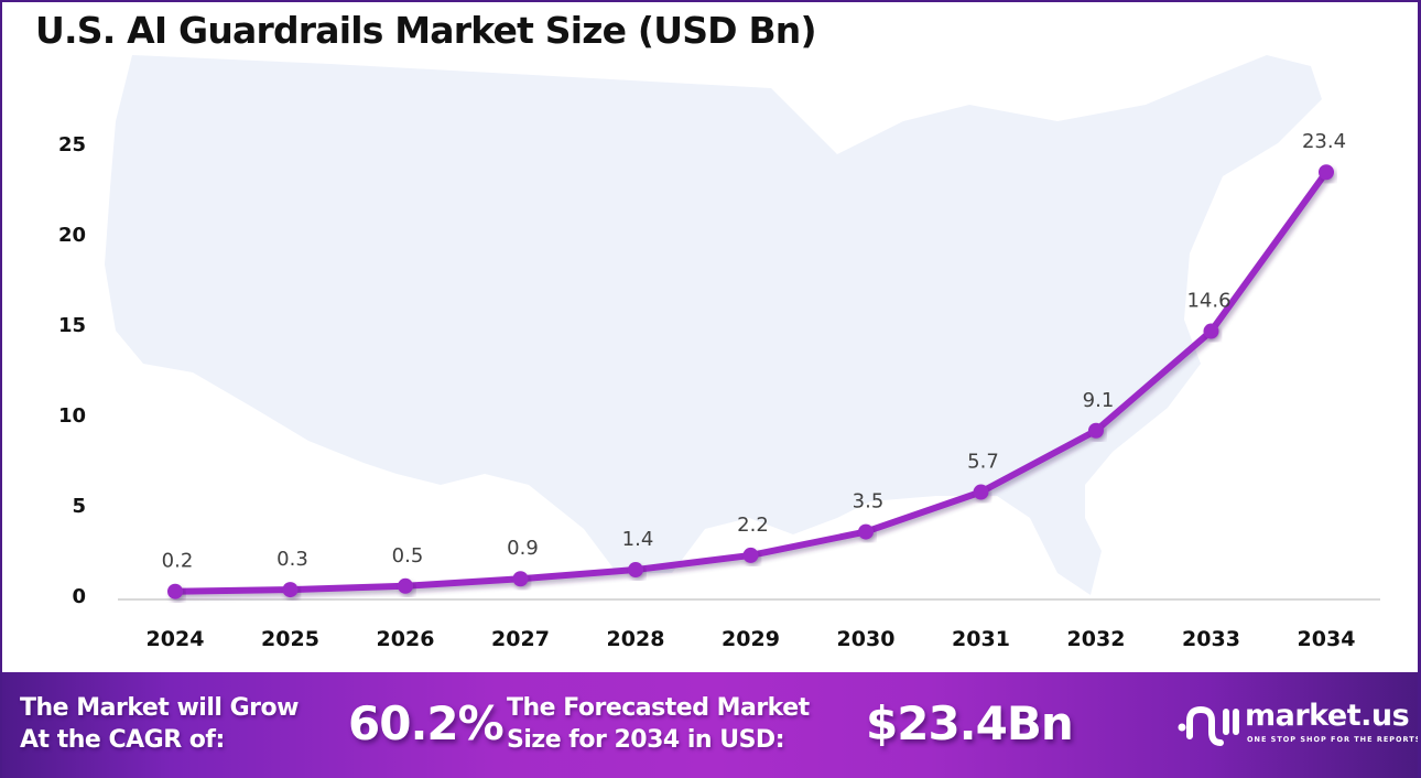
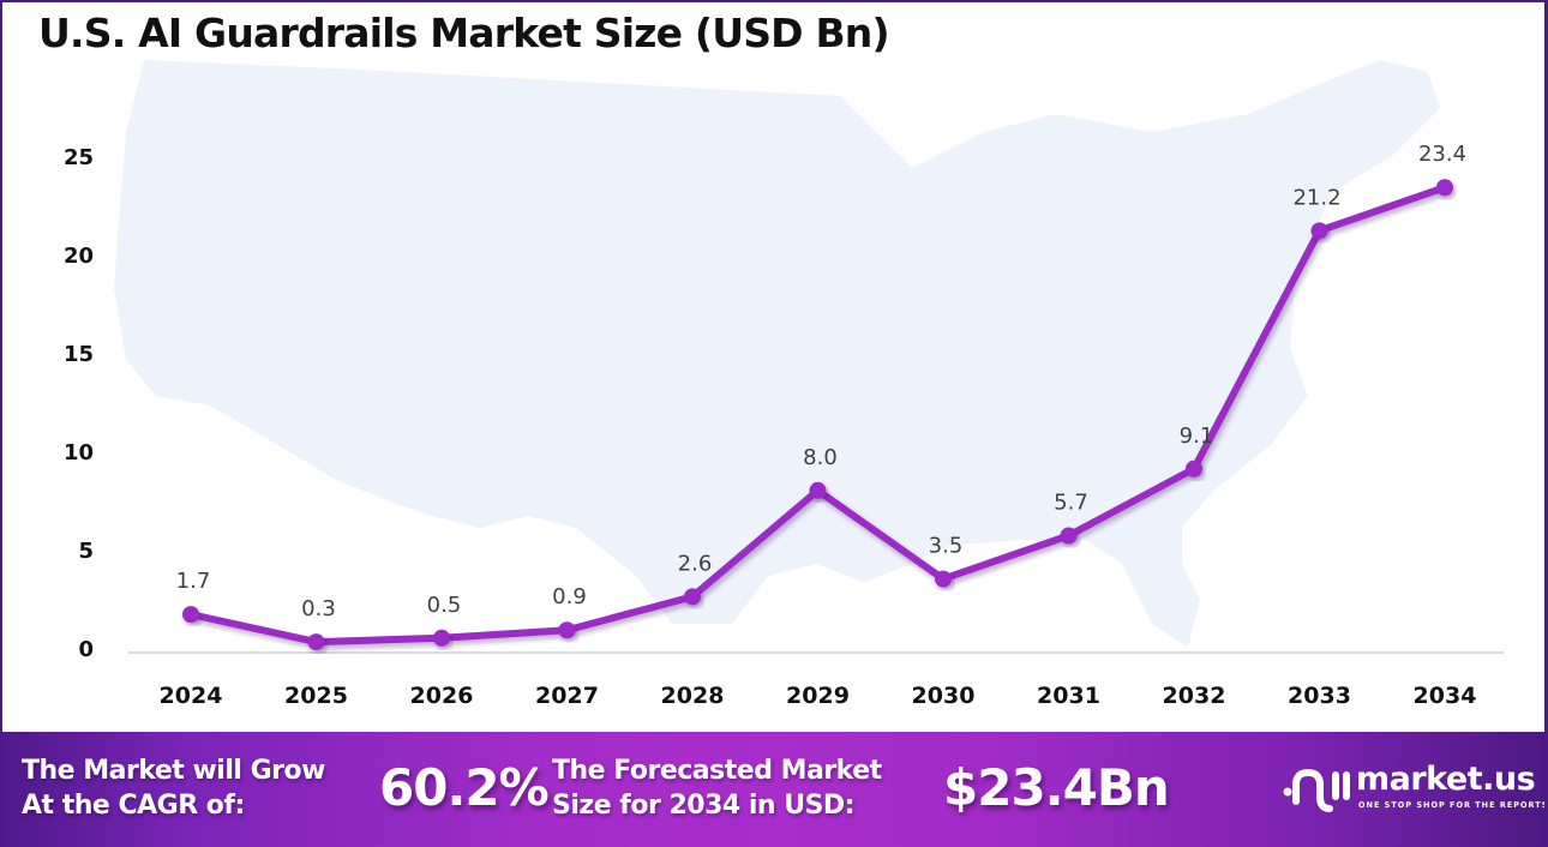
2024: 0.2 -> 1.7
2028: 1.4 -> 2.6
2029: 2.2 -> 8.0
2033: 14.6 -> 21.2
